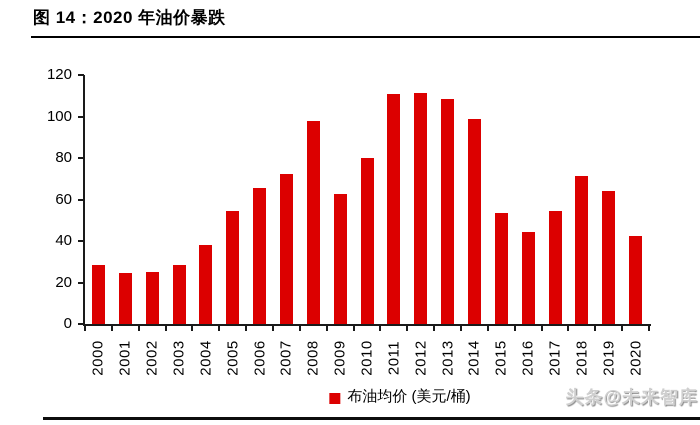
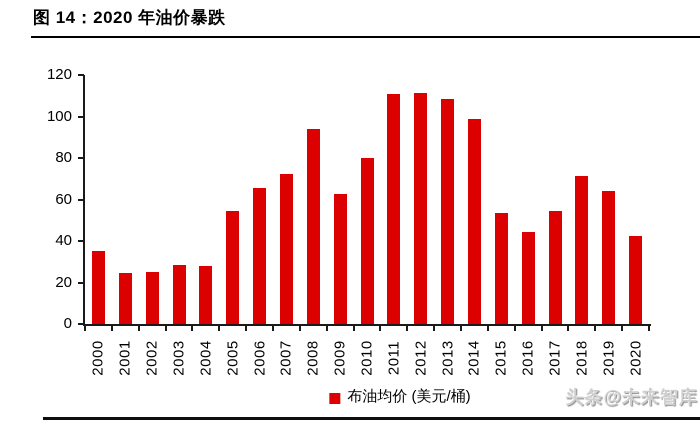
2000: 28 -> 35
2004: 38 -> 28
2008: 98 -> 94
